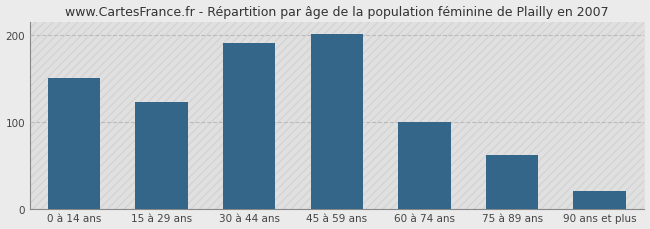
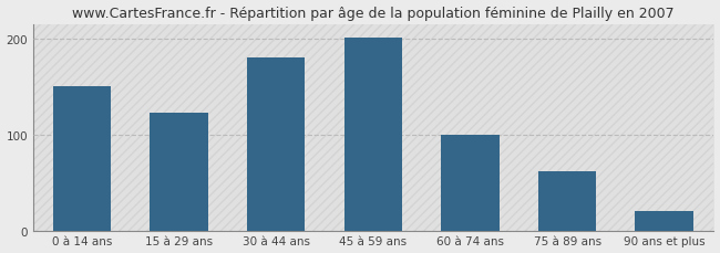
30 à 44 ans: 190 -> 180
